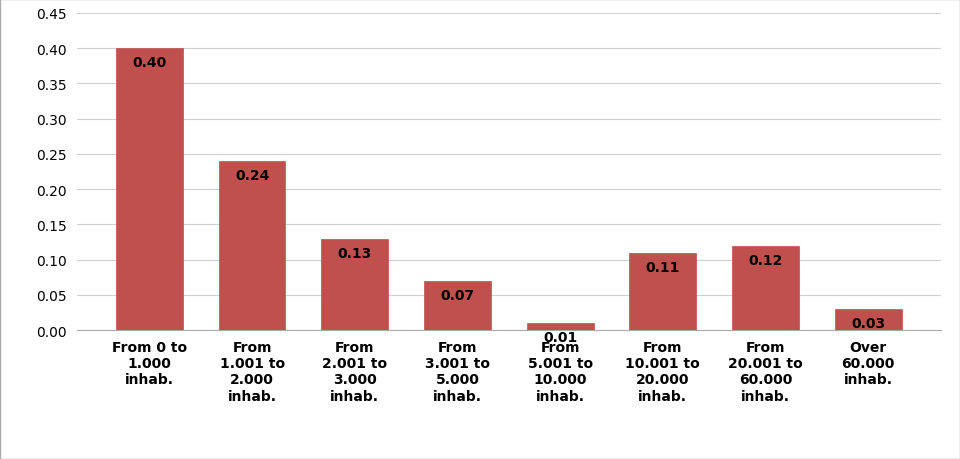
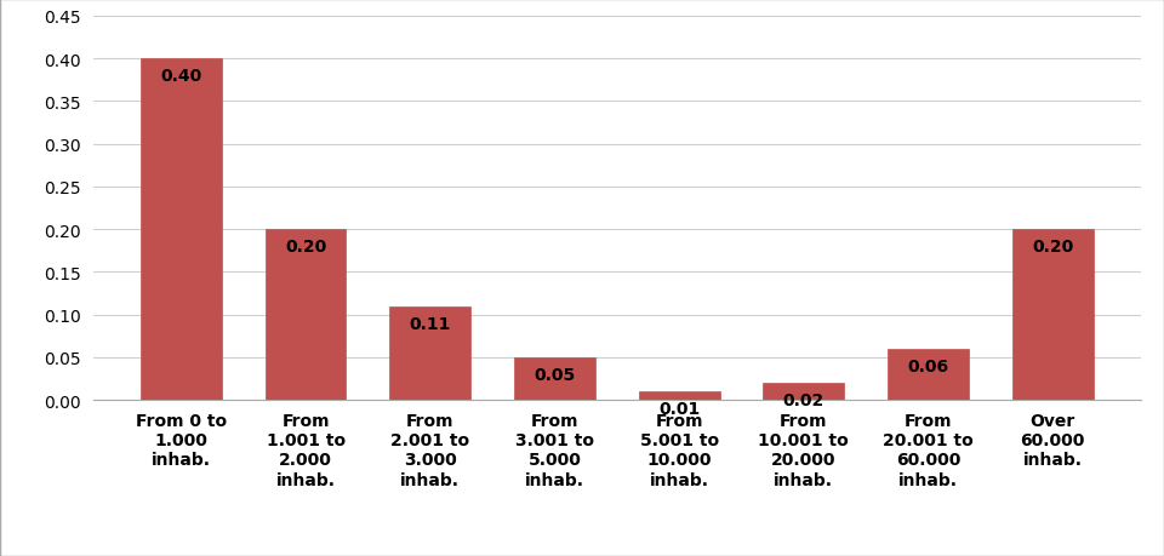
From 1.001 to 2.000 inhab.: 0.24 -> 0.20
From 2.001 to 3.000 inhab.: 0.13 -> 0.11
From 3.001 to 5.000 inhab.: 0.07 -> 0.05
From 10.001 to 20.000 inhab.: 0.11 -> 0.02
From 20.001 to 60.000 inhab.: 0.12 -> 0.06
Over 60.000 inhab.: 0.03 -> 0.20
